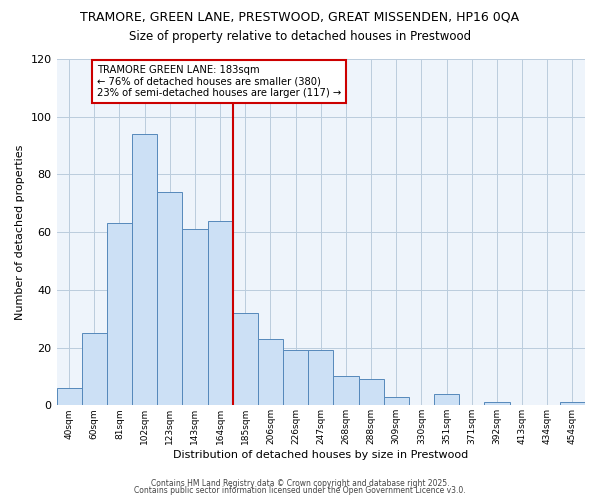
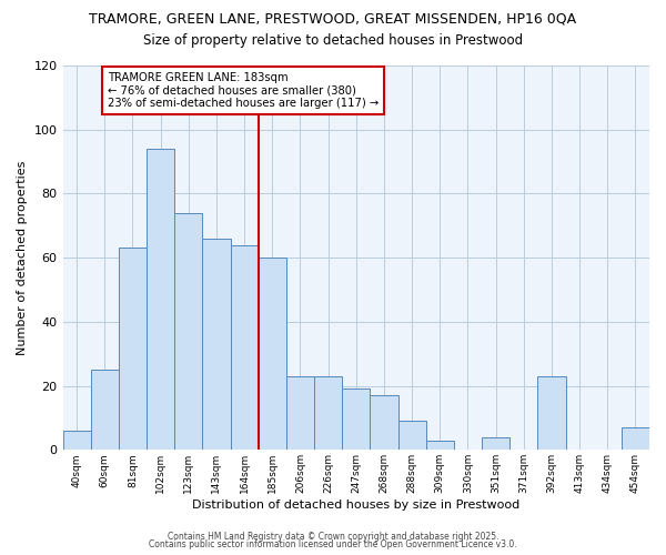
143sqm: 61 -> 66
185sqm: 32 -> 60
226sqm: 19 -> 23
268sqm: 10 -> 17
392sqm: 1 -> 23
454sqm: 1 -> 7
